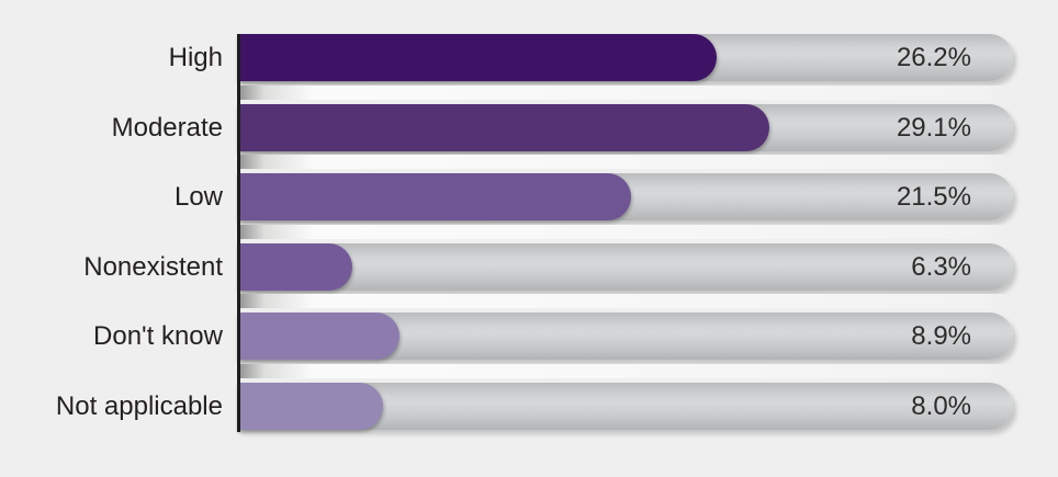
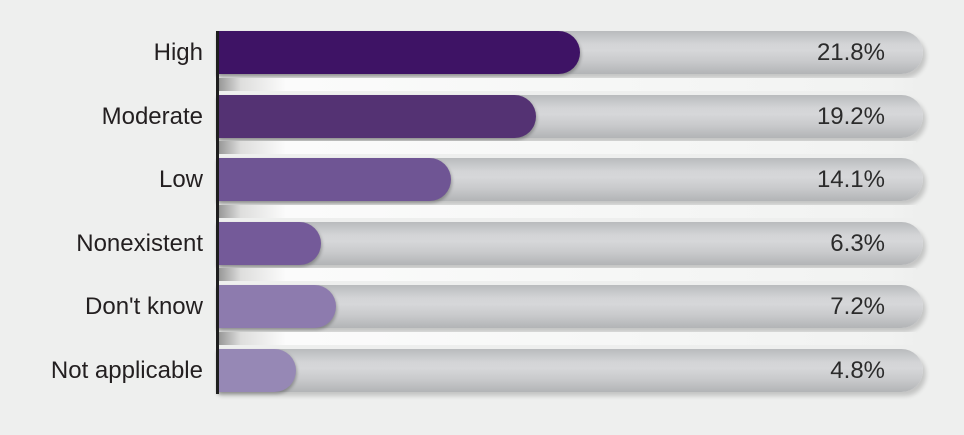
High: 26.2% -> 21.8%
Moderate: 29.1% -> 19.2%
Low: 21.5% -> 14.1%
Don't know: 8.9% -> 7.2%
Not applicable: 8.0% -> 4.8%
